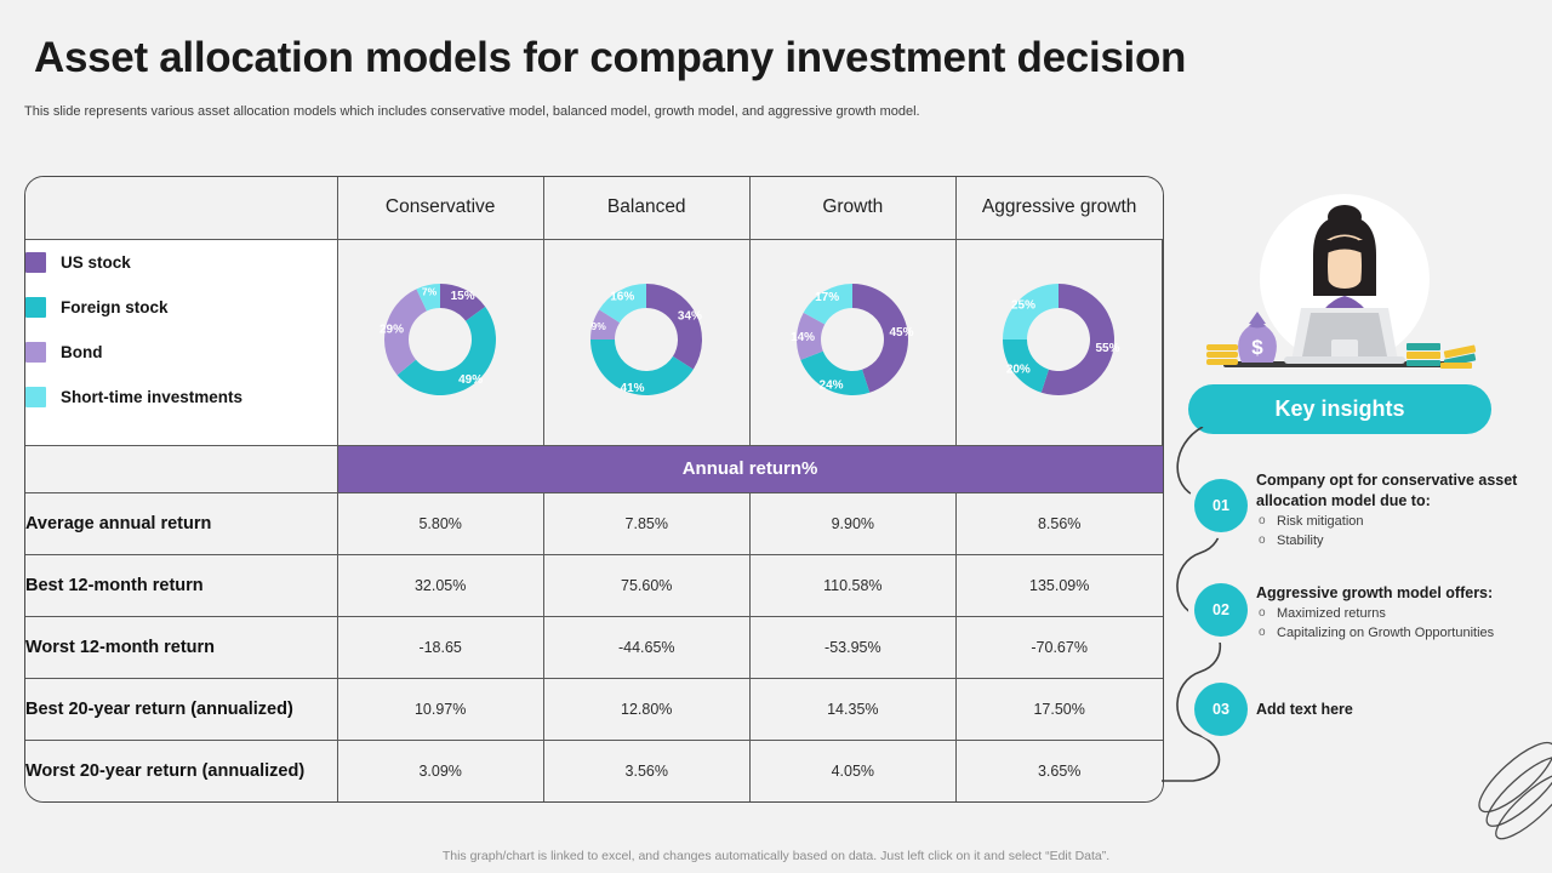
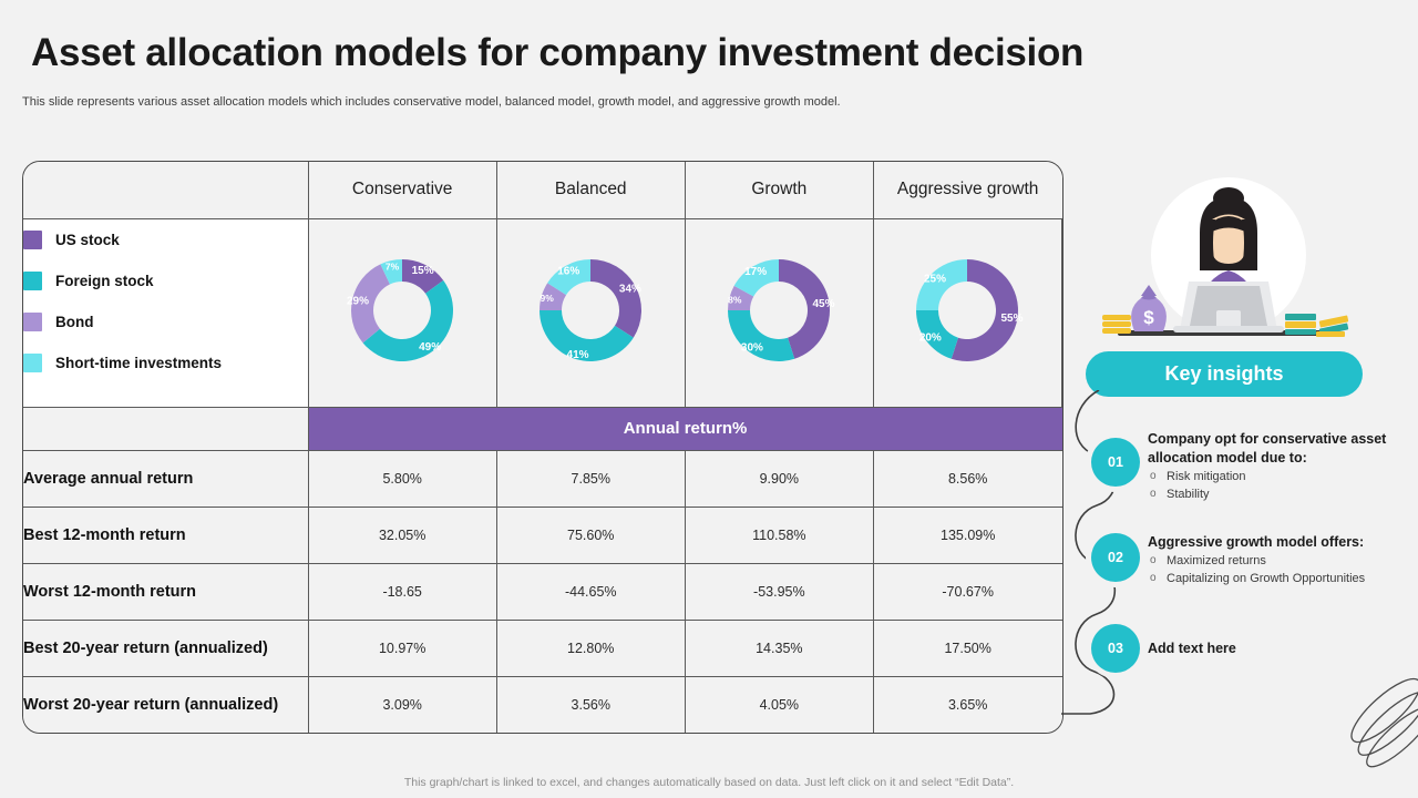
Growth/Foreign stock: 24% -> 30%
Growth/Bond: 14% -> 8%
